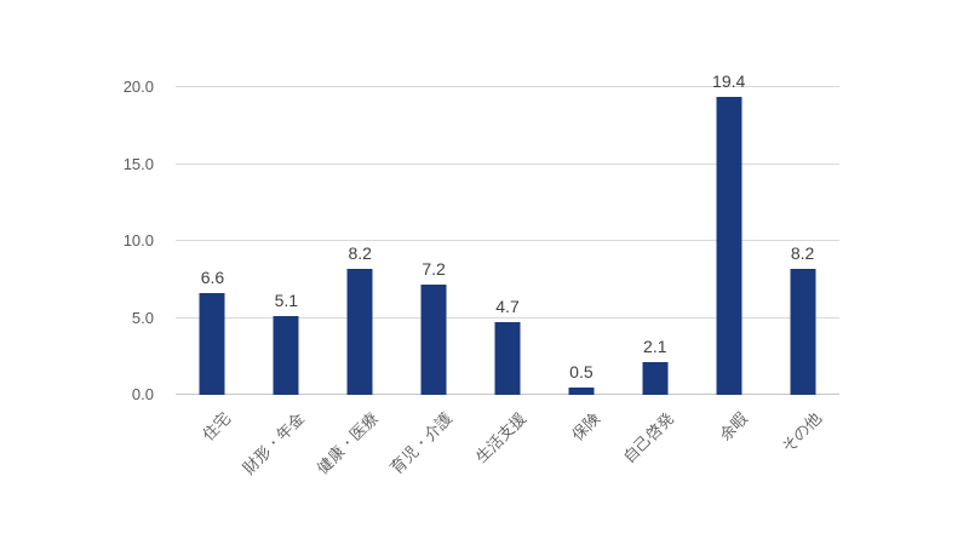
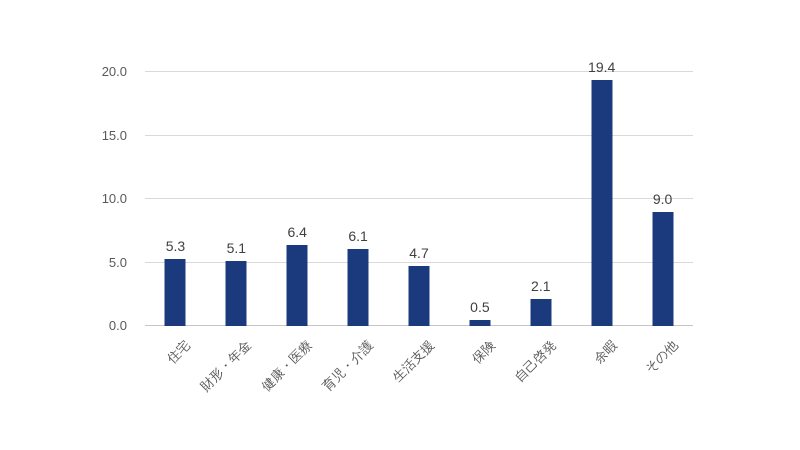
住宅: 6.6 -> 5.3
健康・医療: 8.2 -> 6.4
育児・介護: 7.2 -> 6.1
その他: 8.2 -> 9.0
